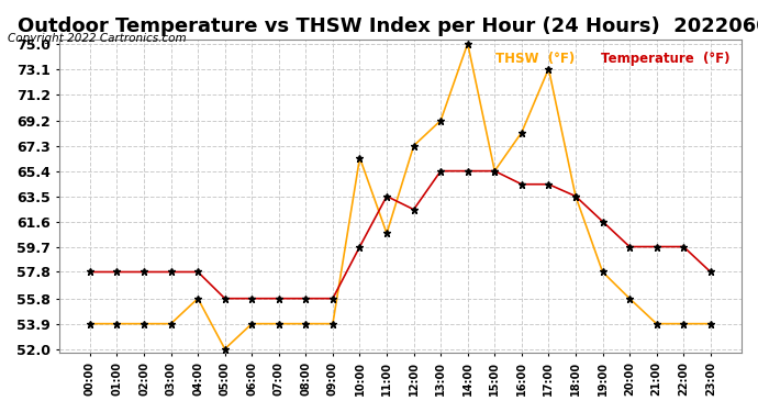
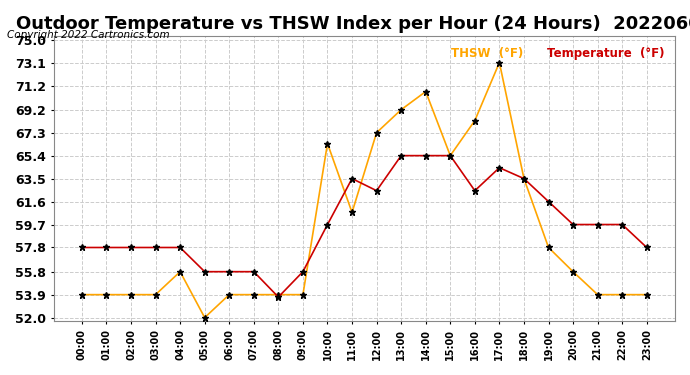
Temperature (°F)/08:00: 55.8 -> 53.7
THSW (°F)/14:00: 75.0 -> 70.7
Temperature (°F)/16:00: 64.4 -> 62.5
